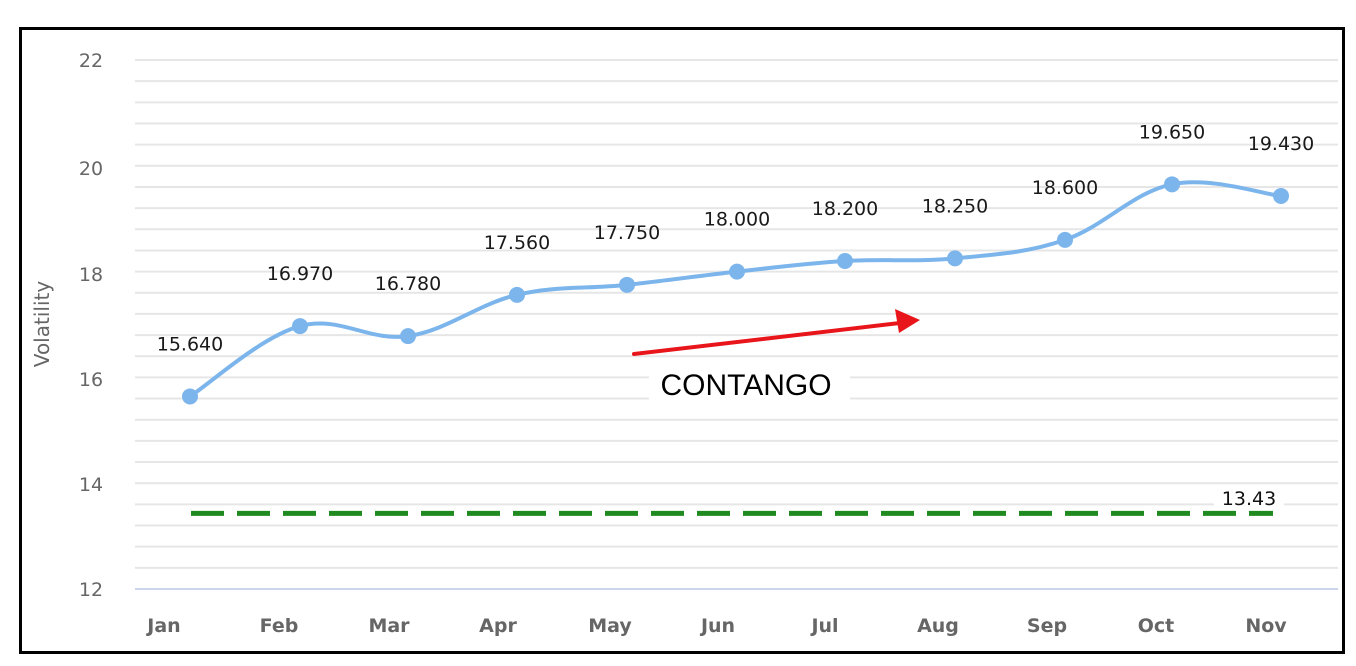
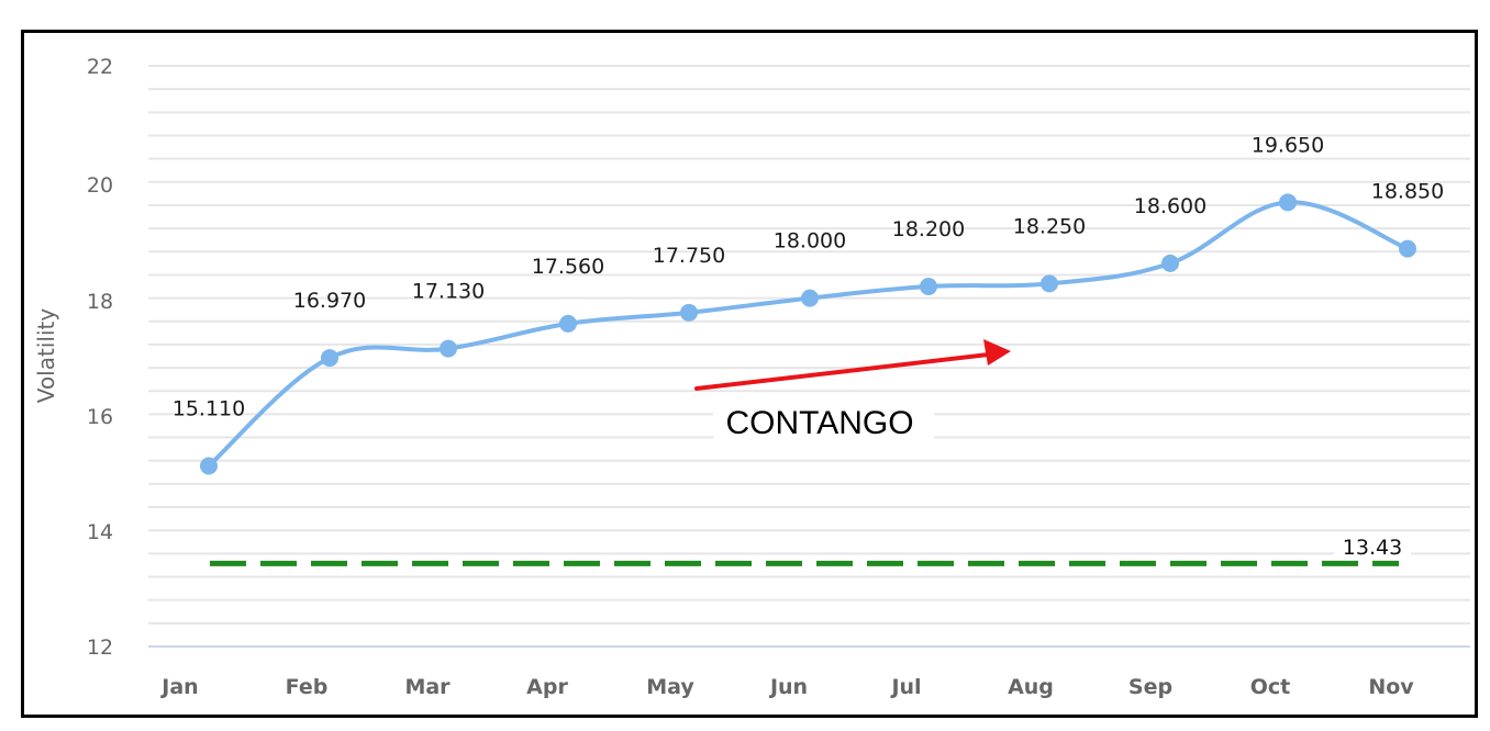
Jan: 15.640 -> 15.110
Mar: 16.780 -> 17.130
Nov: 19.430 -> 18.850
